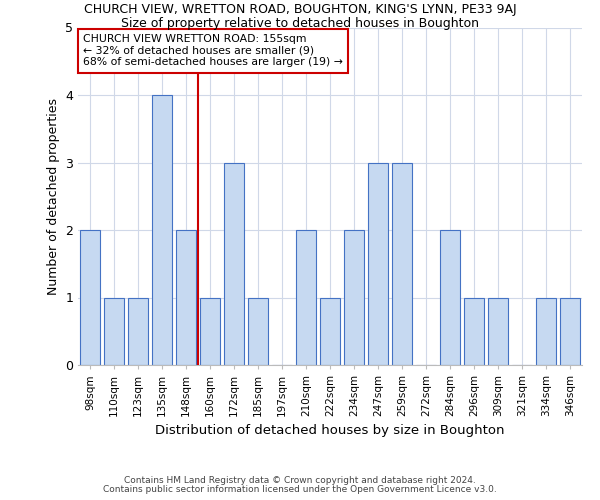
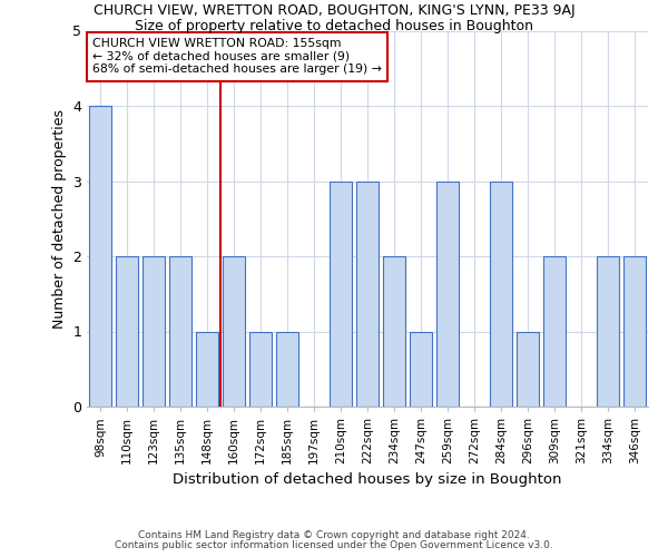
98sqm: 2 -> 4
110sqm: 1 -> 2
123sqm: 1 -> 2
135sqm: 4 -> 2
148sqm: 2 -> 1
160sqm: 1 -> 2
172sqm: 3 -> 1
210sqm: 2 -> 3
222sqm: 1 -> 3
247sqm: 3 -> 1
284sqm: 2 -> 3
309sqm: 1 -> 2
334sqm: 1 -> 2
346sqm: 1 -> 2
